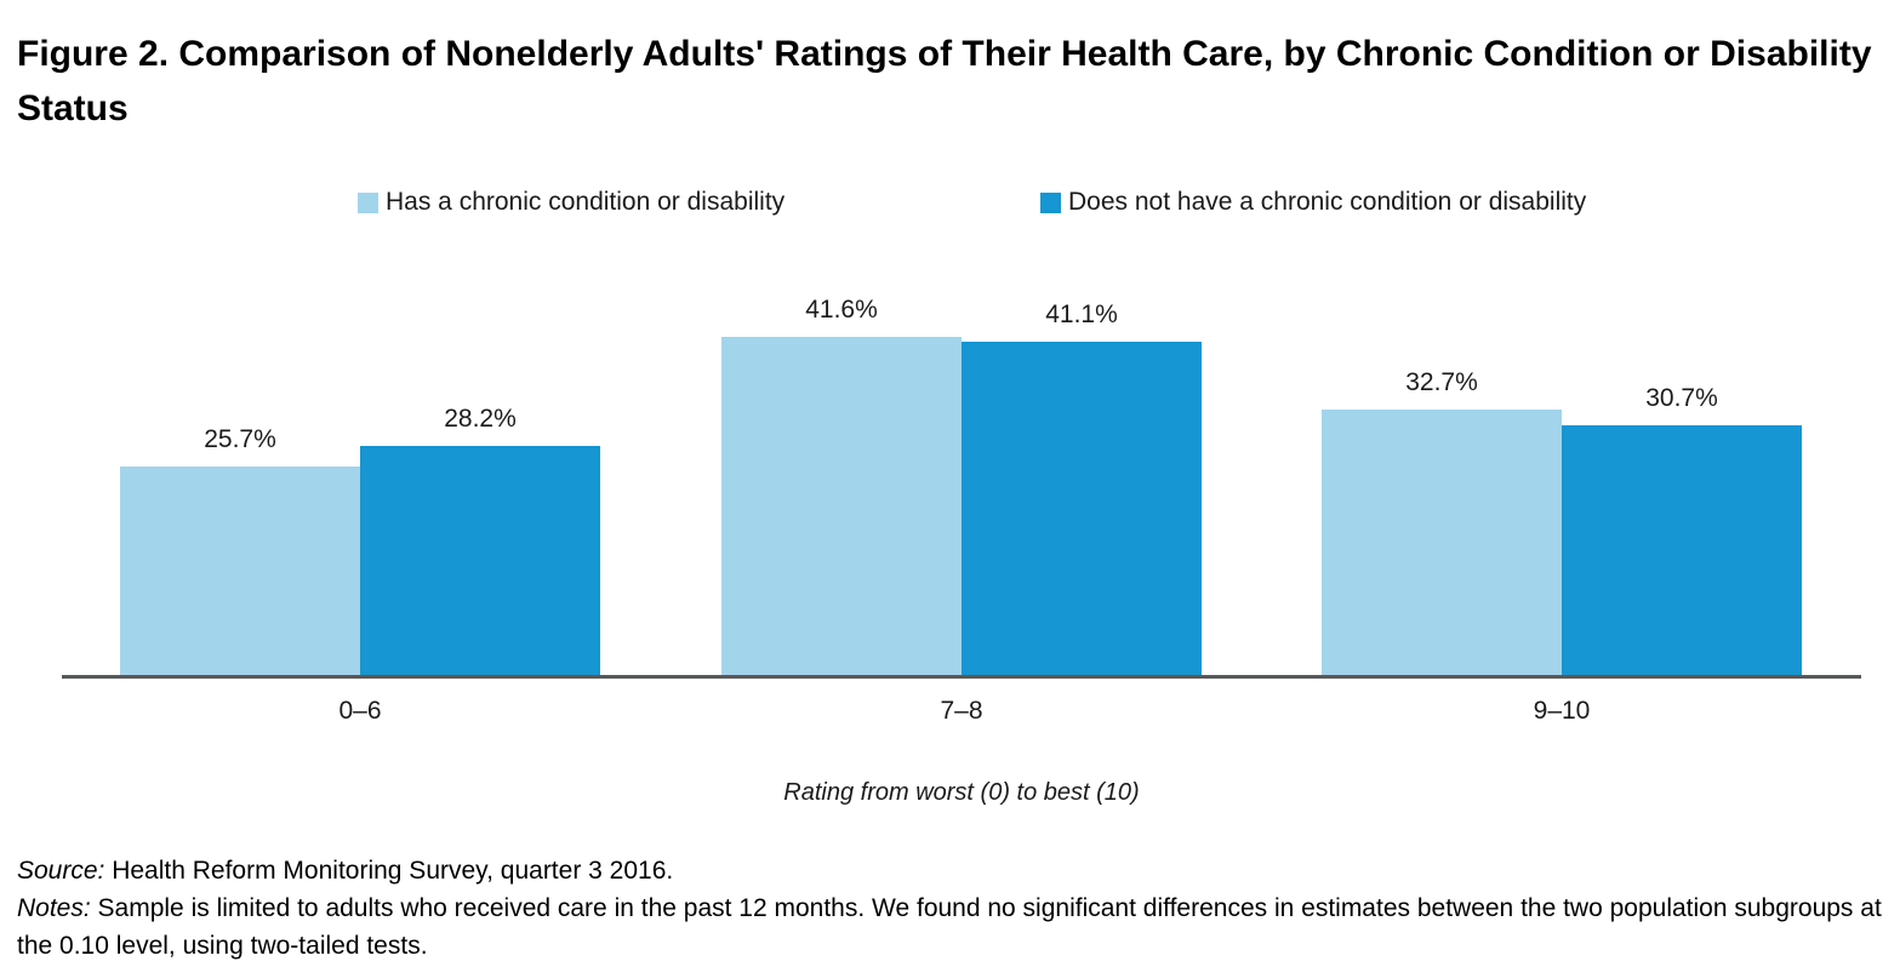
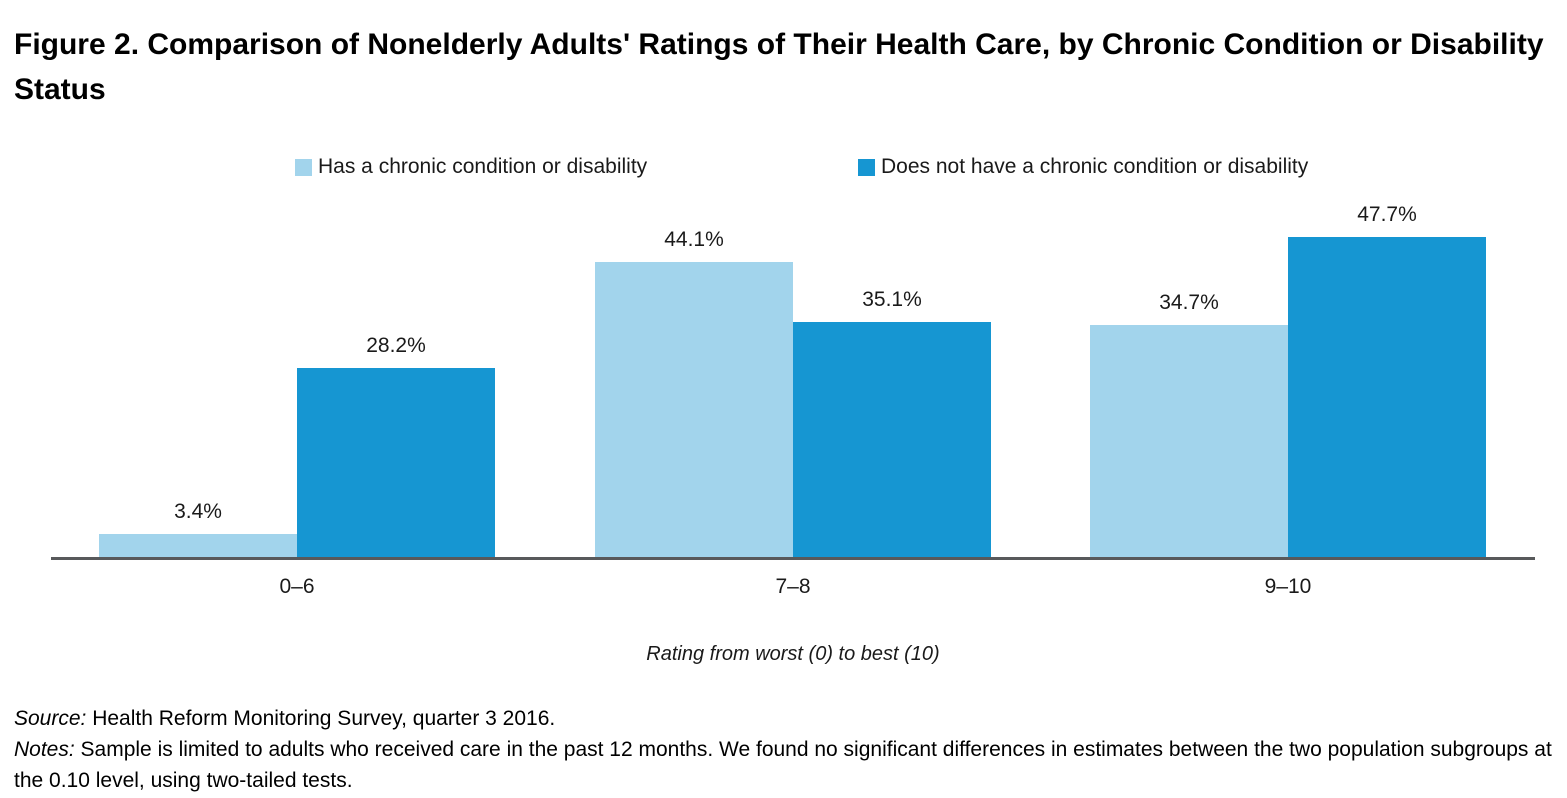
Has a chronic condition or disability/0–6: 25.7% -> 3.4%
Has a chronic condition or disability/7–8: 41.6% -> 44.1%
Does not have a chronic condition or disability/7–8: 41.1% -> 35.1%
Has a chronic condition or disability/9–10: 32.7% -> 34.7%
Does not have a chronic condition or disability/9–10: 30.7% -> 47.7%
